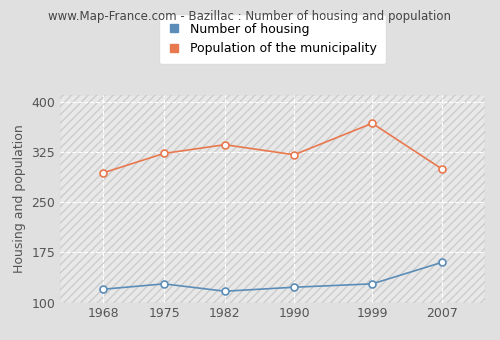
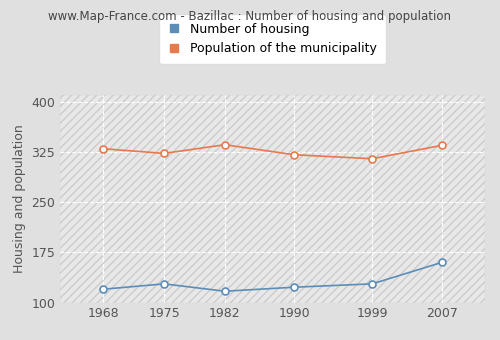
Population of the municipality/1968: 294 -> 330
Population of the municipality/1999: 368 -> 315
Population of the municipality/2007: 300 -> 335
